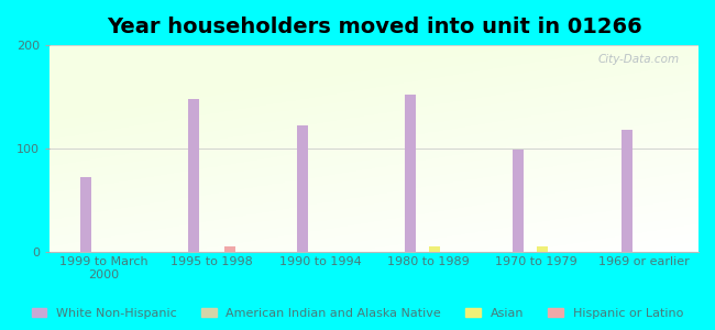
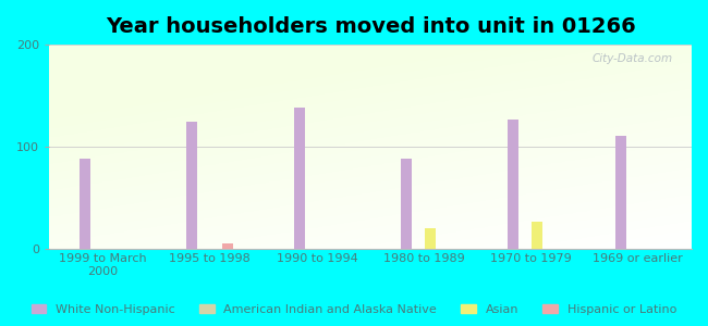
White Non-Hispanic/1999 to March 2000: 72 -> 88
White Non-Hispanic/1995 to 1998: 148 -> 124
White Non-Hispanic/1990 to 1994: 122 -> 138
White Non-Hispanic/1980 to 1989: 152 -> 88
Asian/1980 to 1989: 5 -> 20
White Non-Hispanic/1970 to 1979: 99 -> 126
Asian/1970 to 1979: 5 -> 26
White Non-Hispanic/1969 or earlier: 118 -> 110
